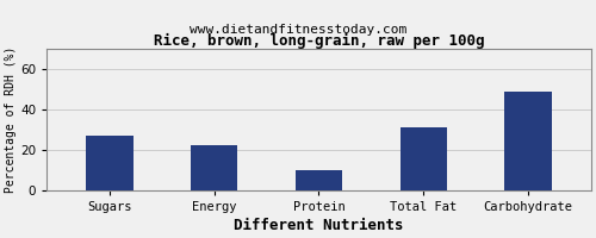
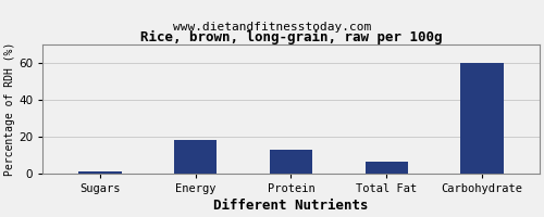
Sugars: 27 -> 1
Energy: 22 -> 18
Protein: 10 -> 13
Total Fat: 31 -> 6
Carbohydrate: 49 -> 60
